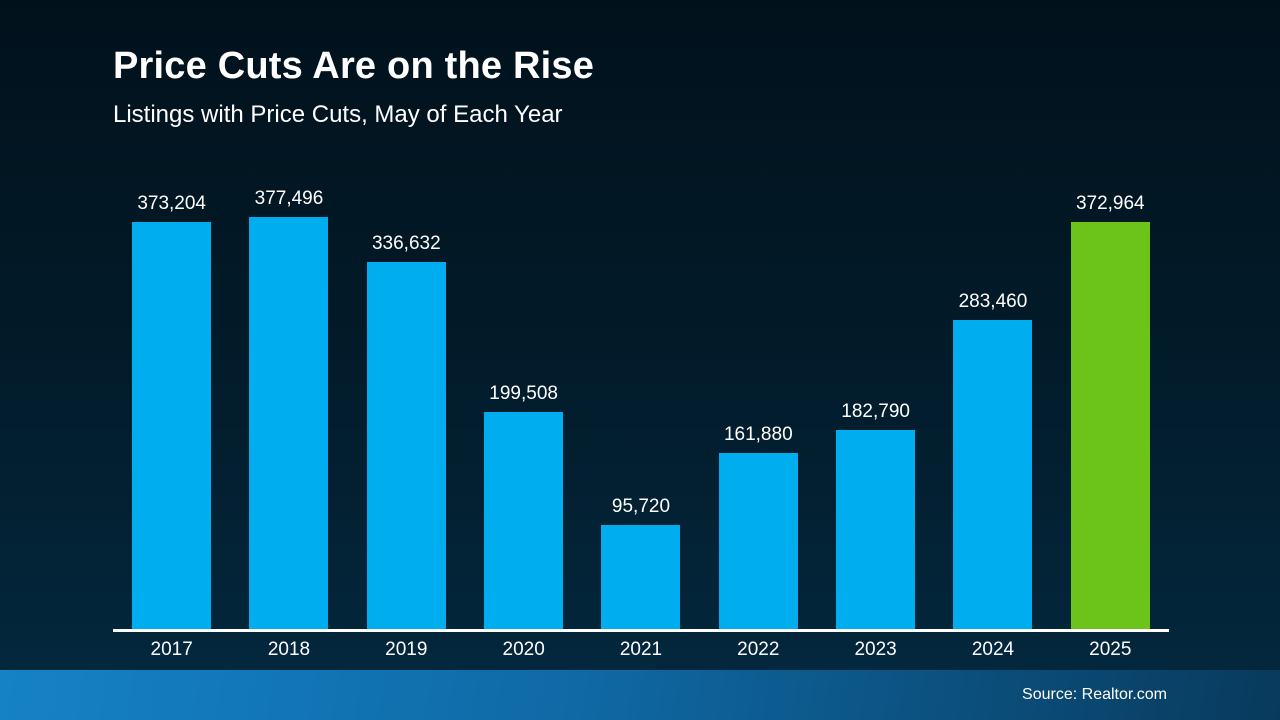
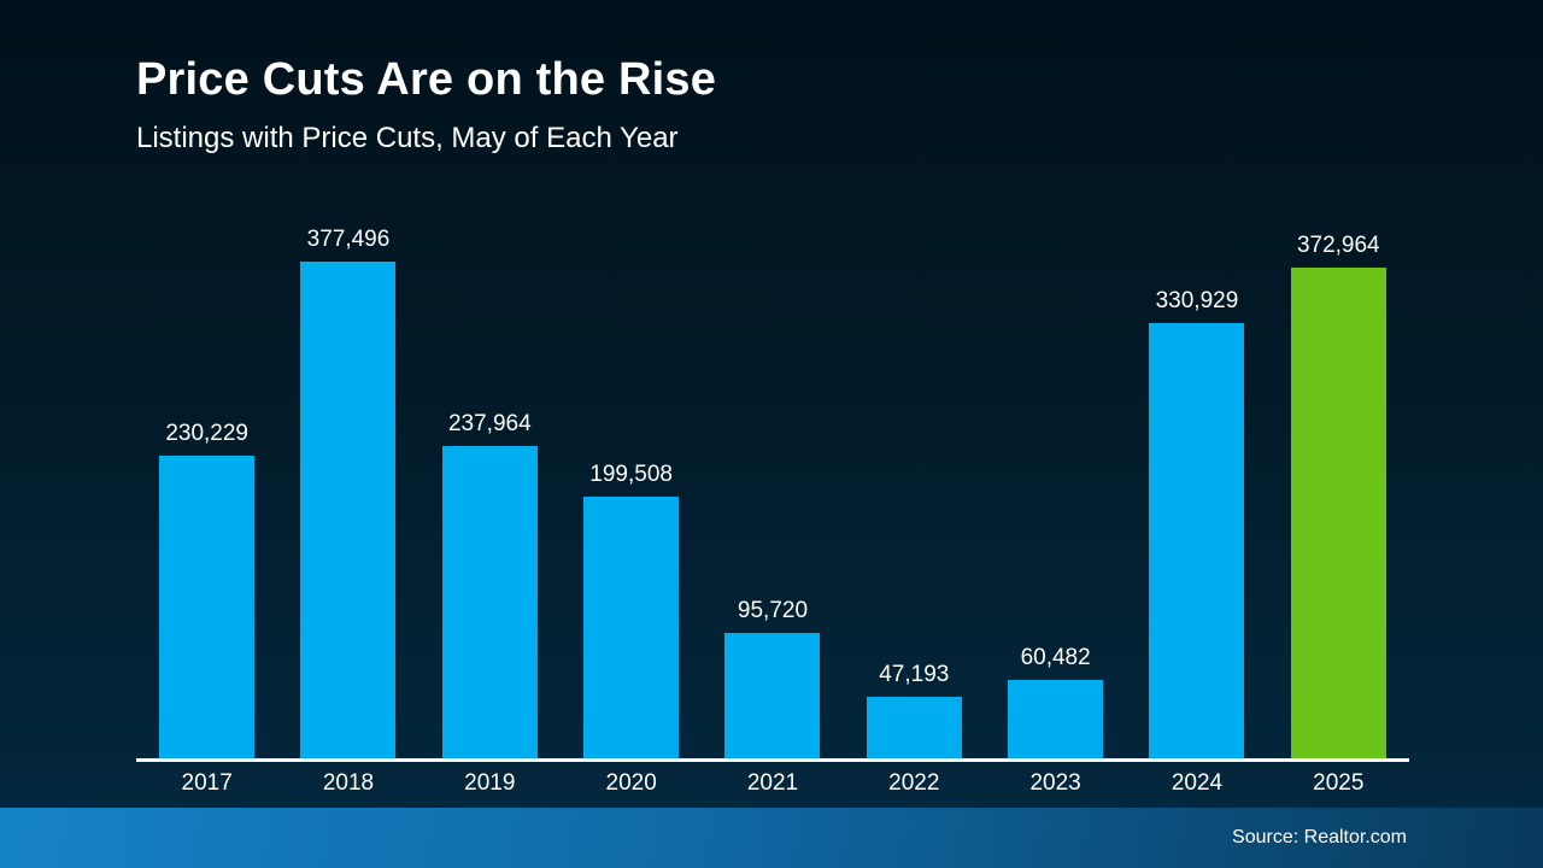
2017: 373,204 -> 230,229
2019: 336,632 -> 237,964
2022: 161,880 -> 47,193
2023: 182,790 -> 60,482
2024: 283,460 -> 330,929
